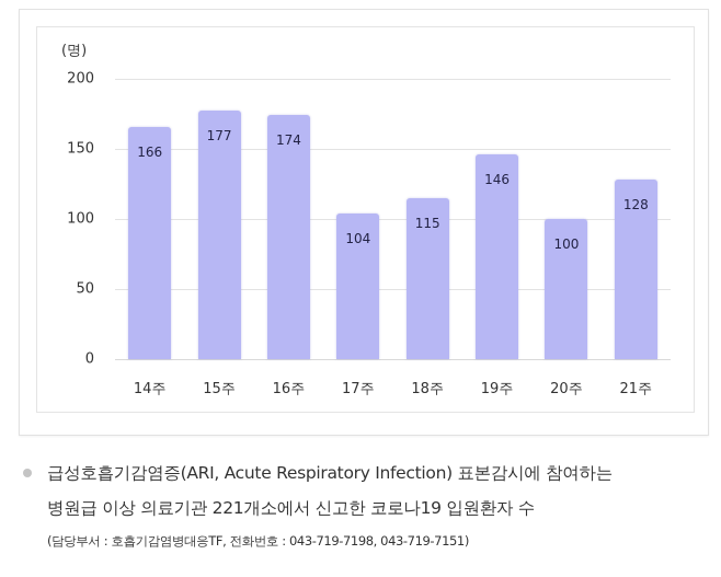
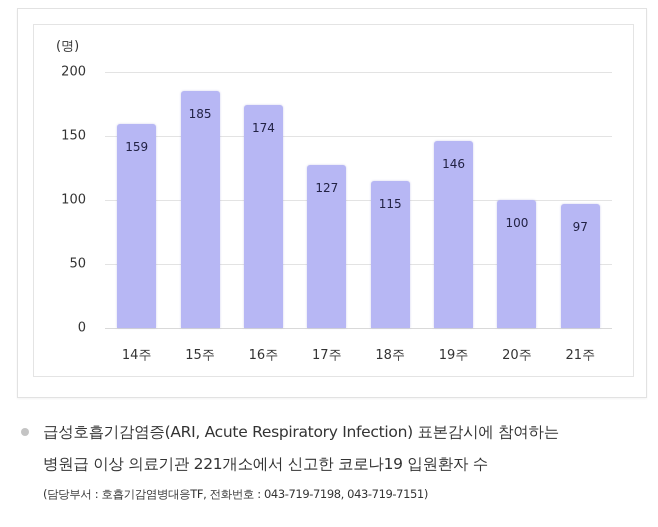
14주: 166 -> 159
15주: 177 -> 185
17주: 104 -> 127
21주: 128 -> 97
